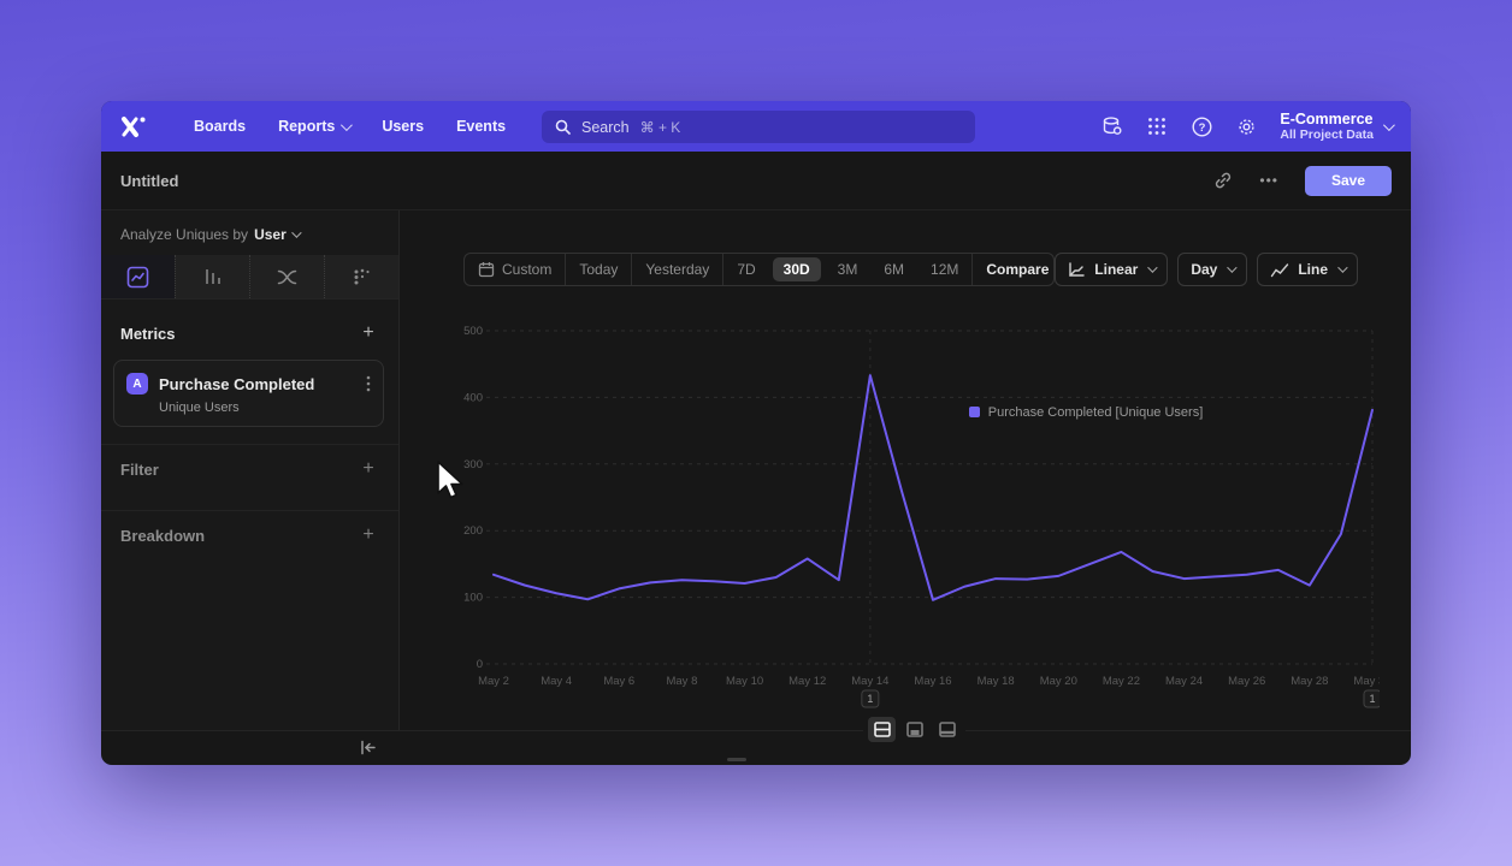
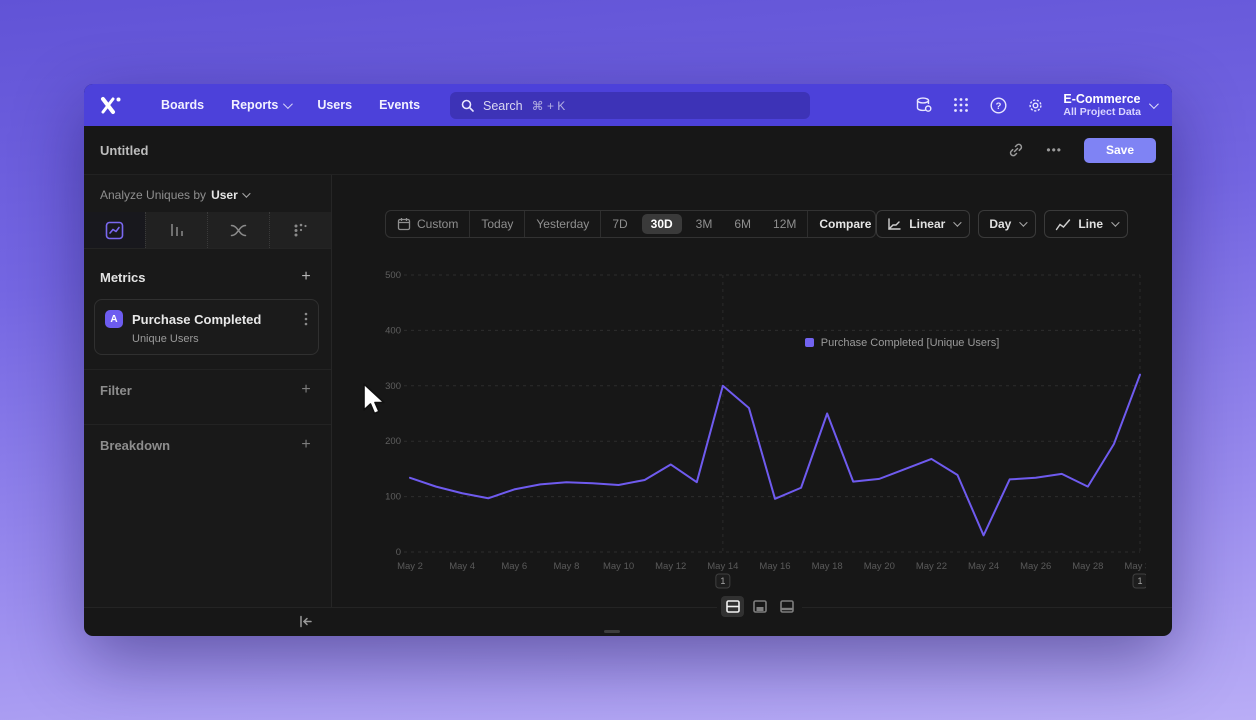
May 14: 430 -> 300
May 18: 130 -> 250
May 24: 130 -> 30
May 30: 380 -> 320
